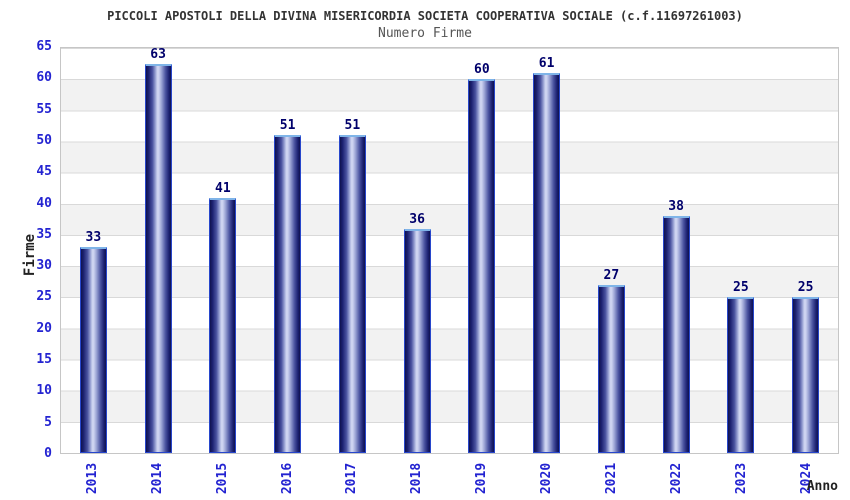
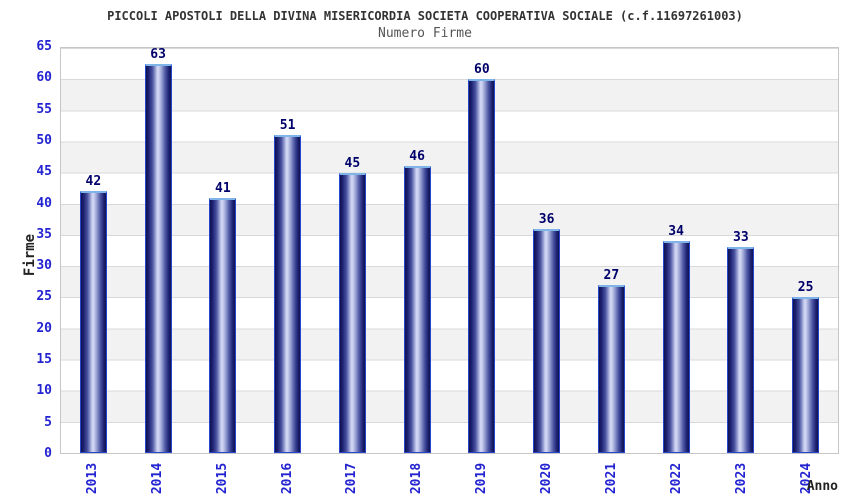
2013: 33 -> 42
2017: 51 -> 45
2018: 36 -> 46
2020: 61 -> 36
2022: 38 -> 34
2023: 25 -> 33
